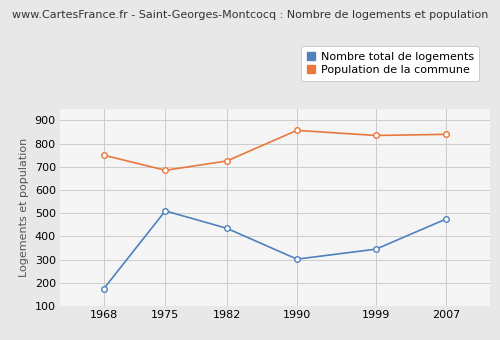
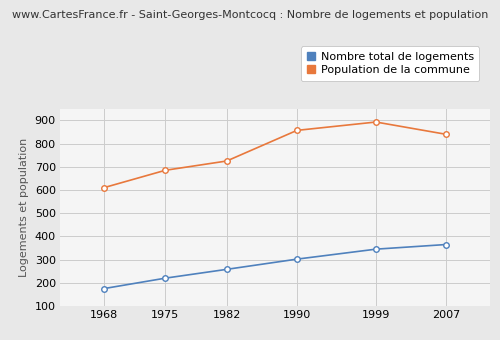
Population de la commune/1968: 750 -> 610
Nombre total de logements/1975: 510 -> 220
Nombre total de logements/1982: 435 -> 258
Population de la commune/1999: 835 -> 893
Nombre total de logements/2007: 475 -> 365
